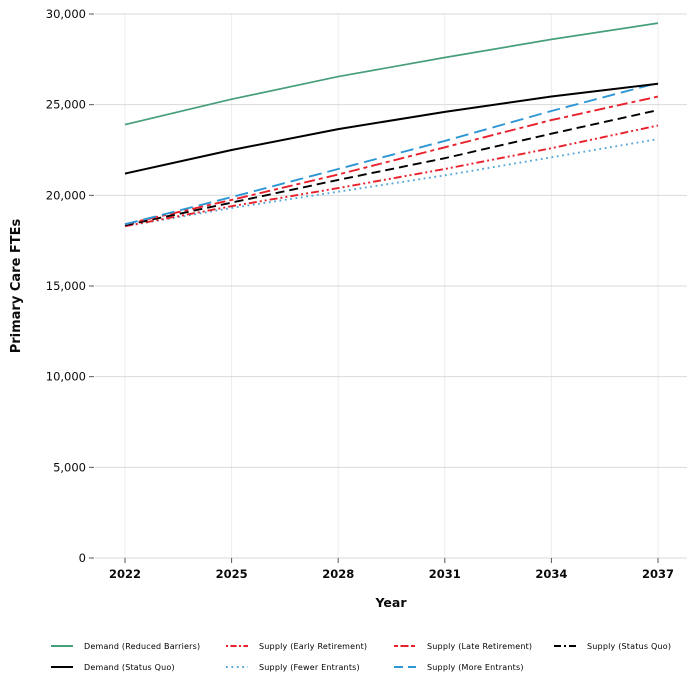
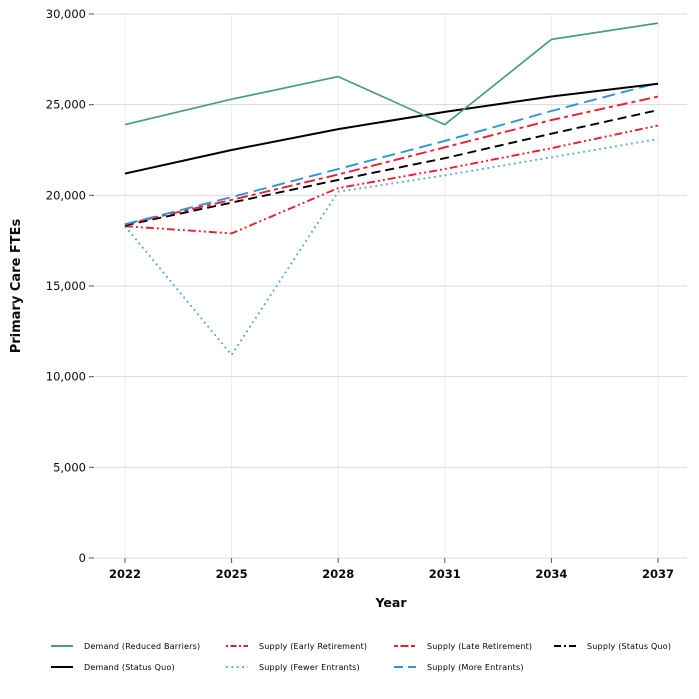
Supply (Early Retirement)/2025: 19400 -> 17900
Supply (Fewer Entrants)/2025: 19300 -> 11200
Demand (Reduced Barriers)/2031: 27600 -> 23900
